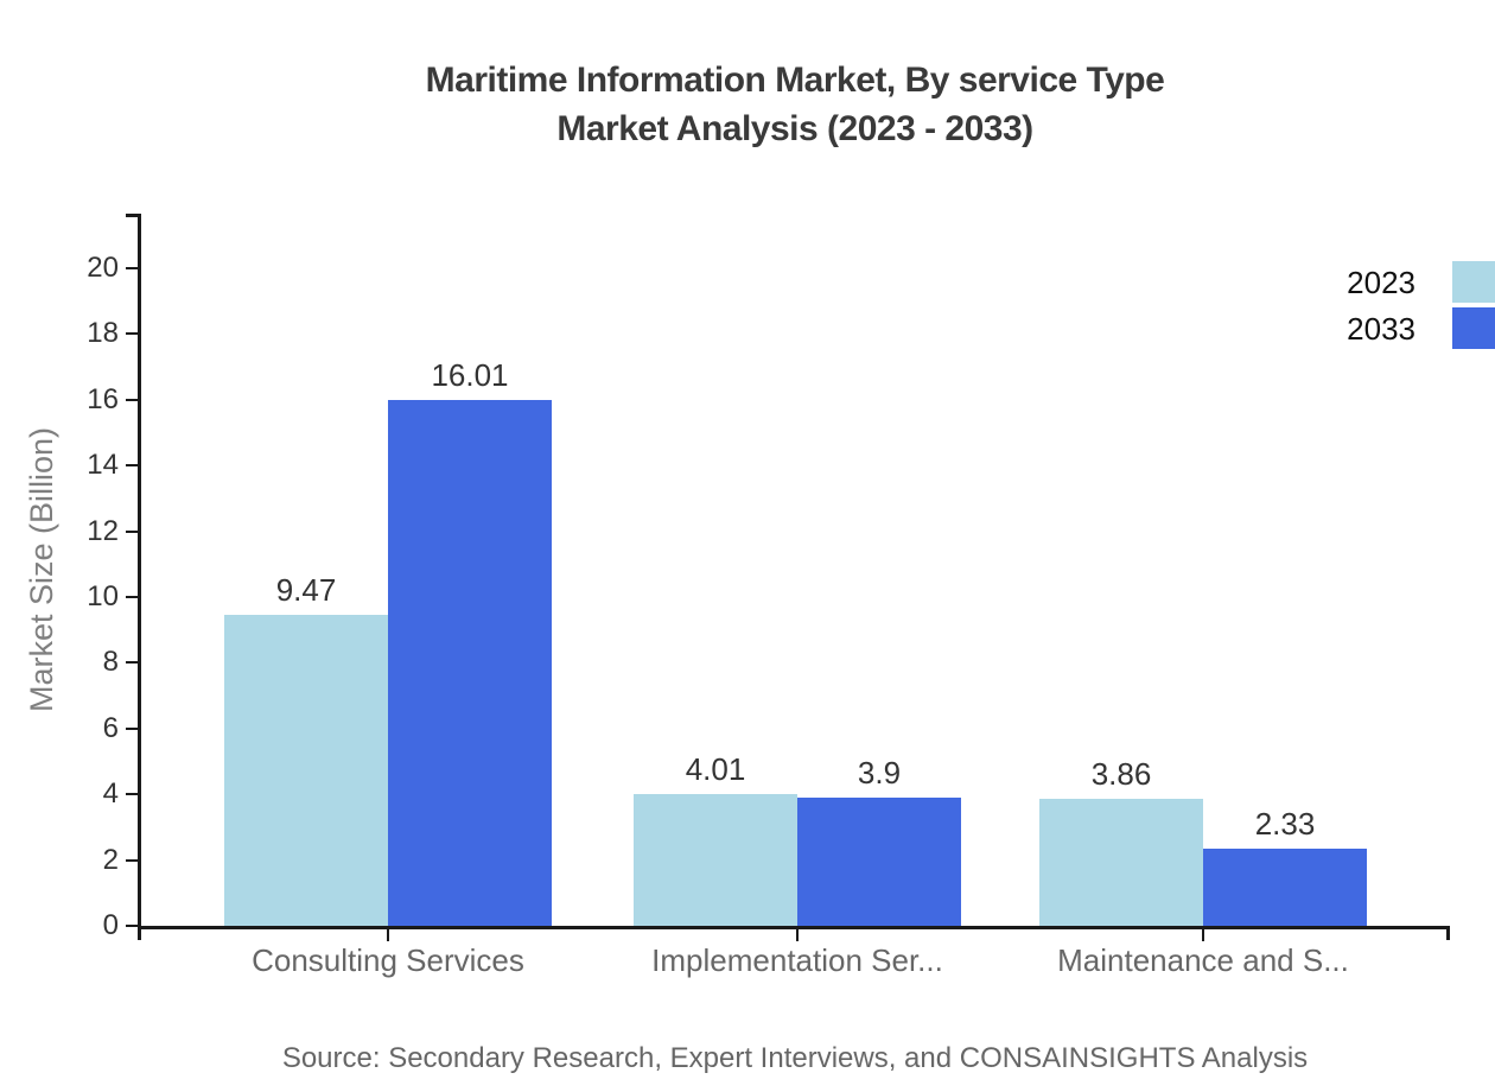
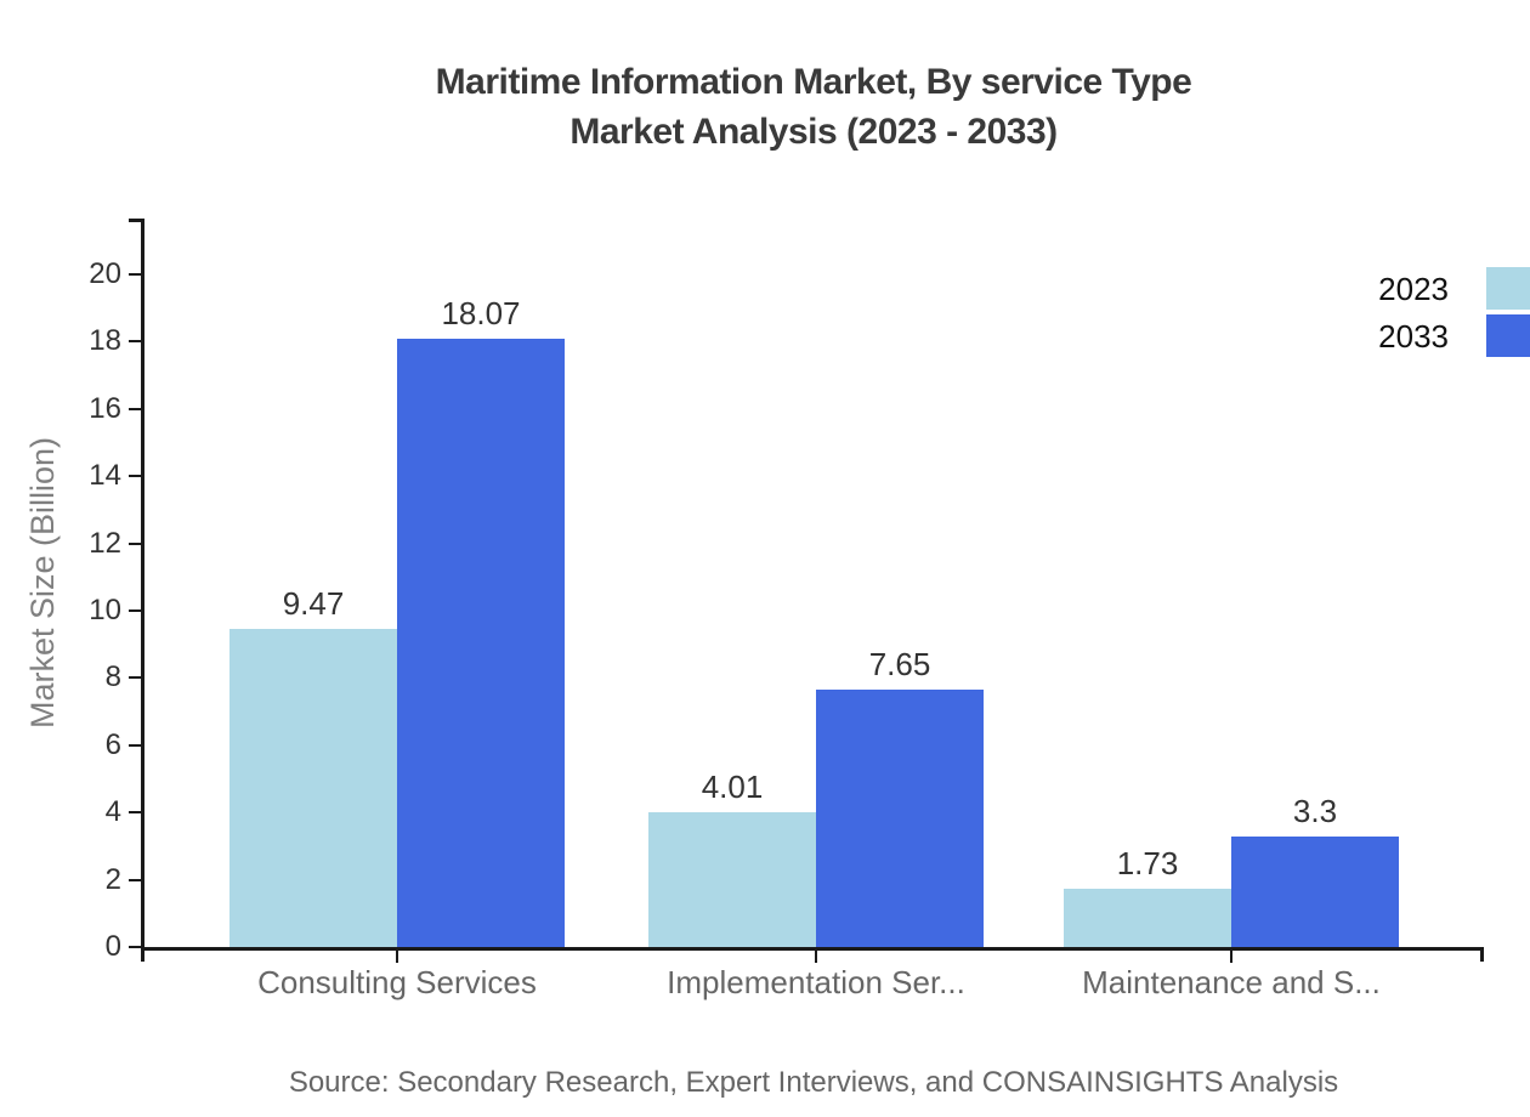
2033/Consulting Services: 16.01 -> 18.07
2033/Implementation Ser...: 3.9 -> 7.65
2023/Maintenance and S...: 3.86 -> 1.73
2033/Maintenance and S...: 2.33 -> 3.3
